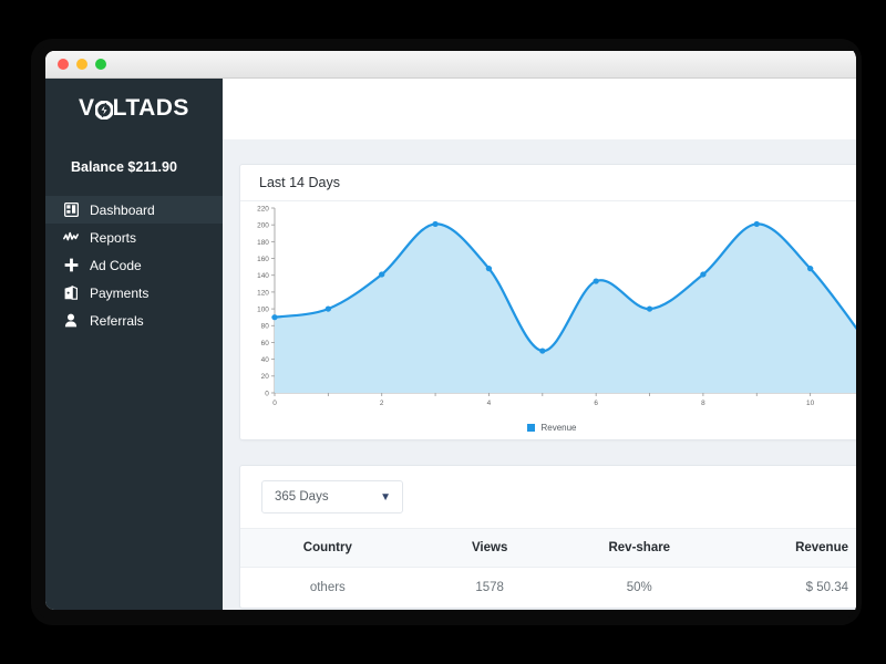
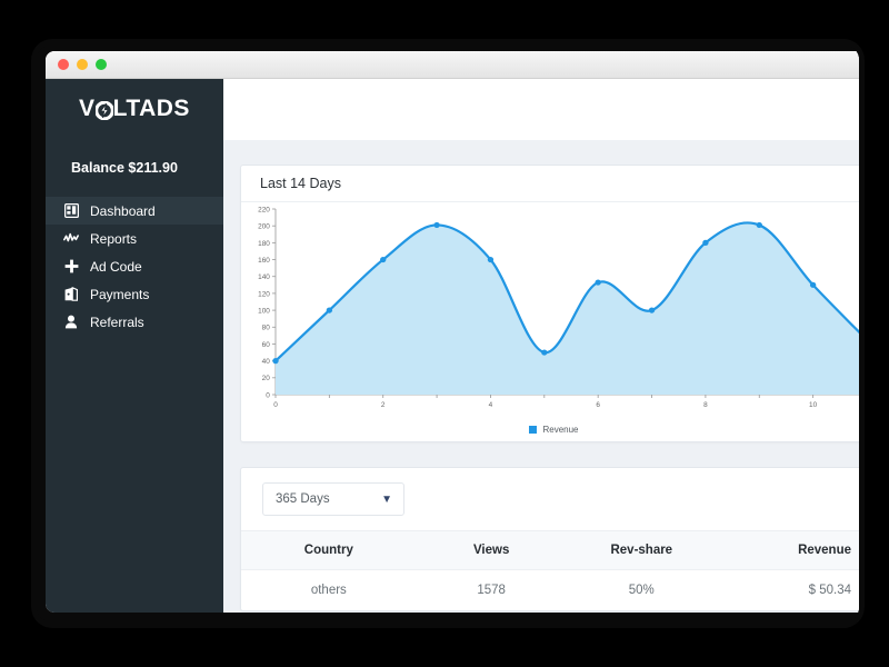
0: 90 -> 40
2: 140 -> 160
4: 150 -> 160
8: 140 -> 180
10: 150 -> 130
